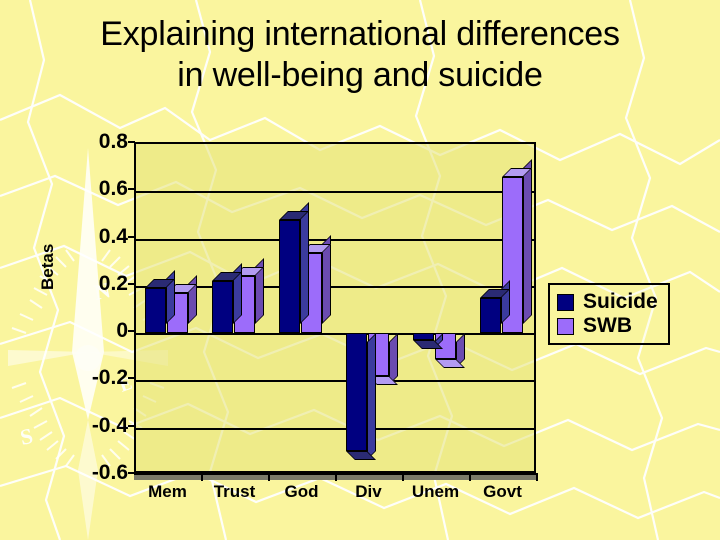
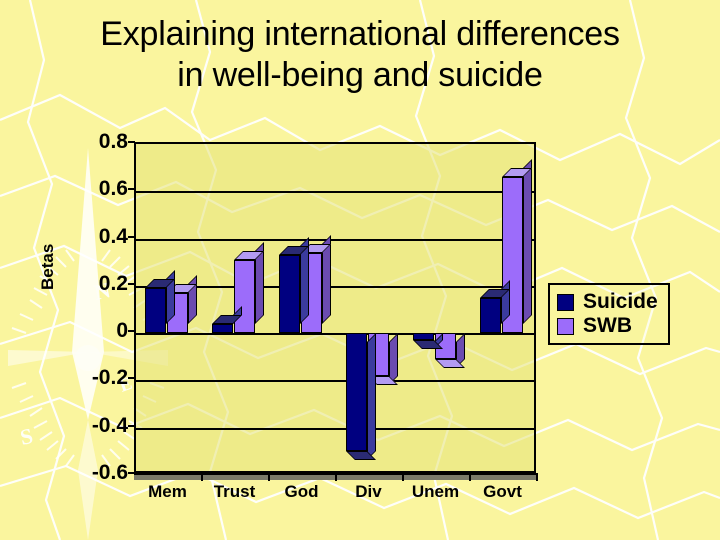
Suicide/Trust: 0.22 -> 0.04
SWB/Trust: 0.24 -> 0.31
Suicide/God: 0.48 -> 0.33
